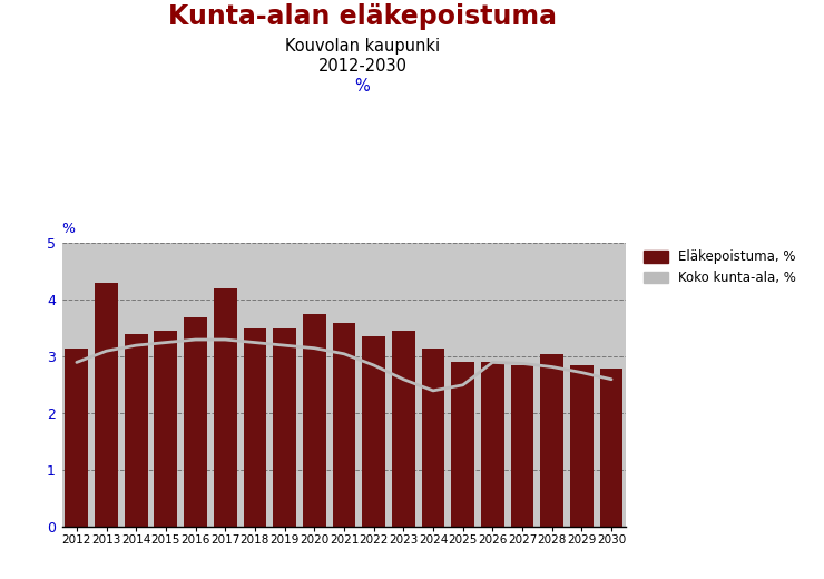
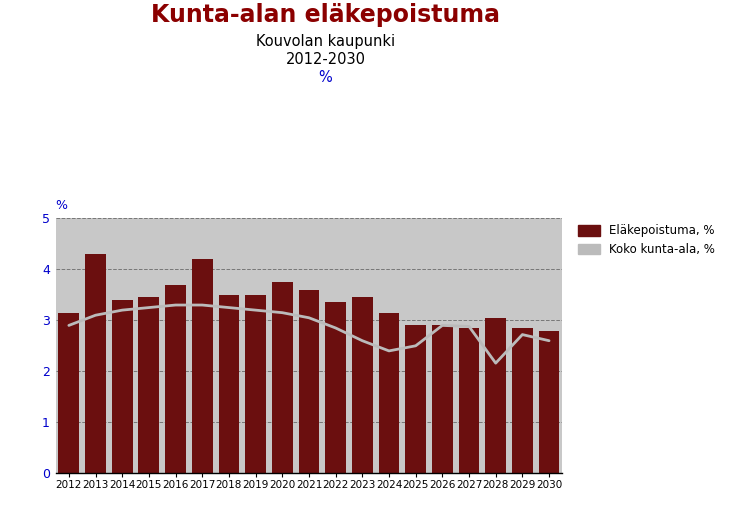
Koko kunta-ala, %/2028: 2.82 -> 2.16
